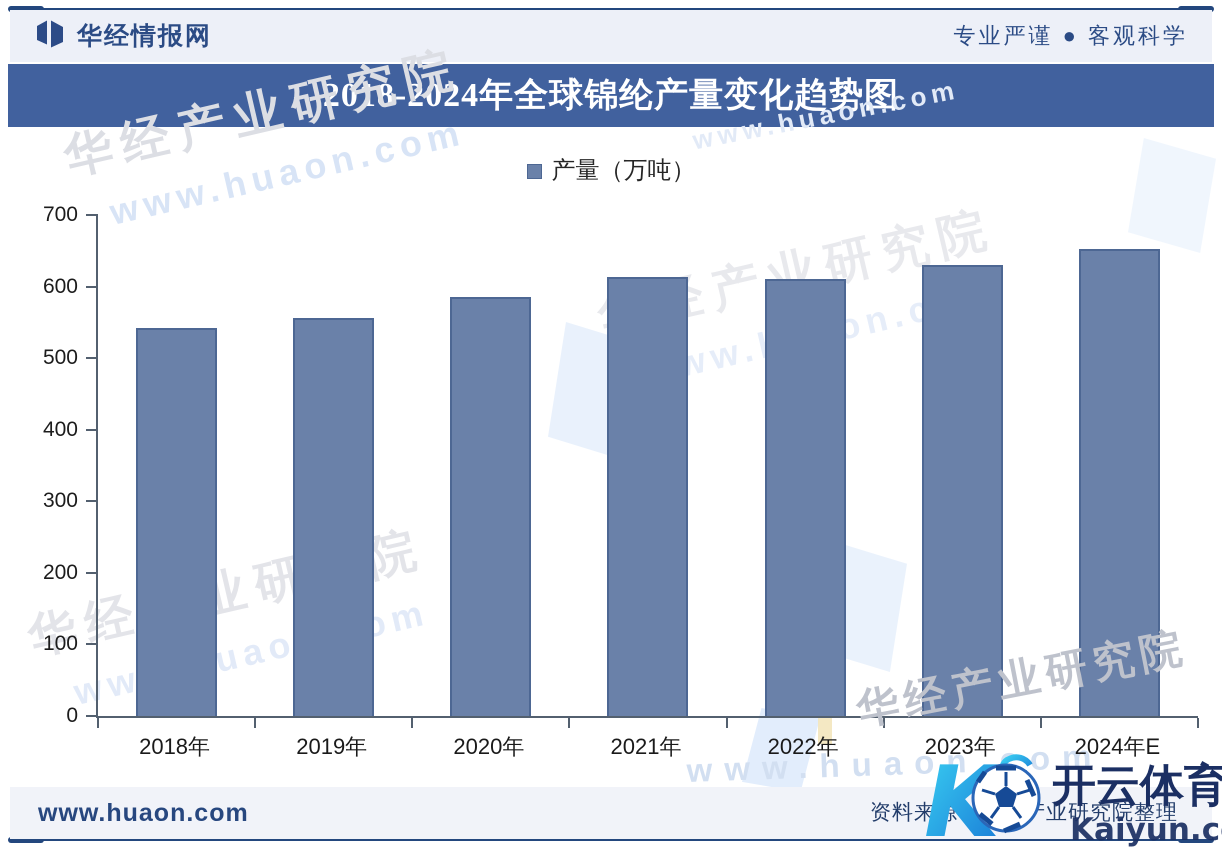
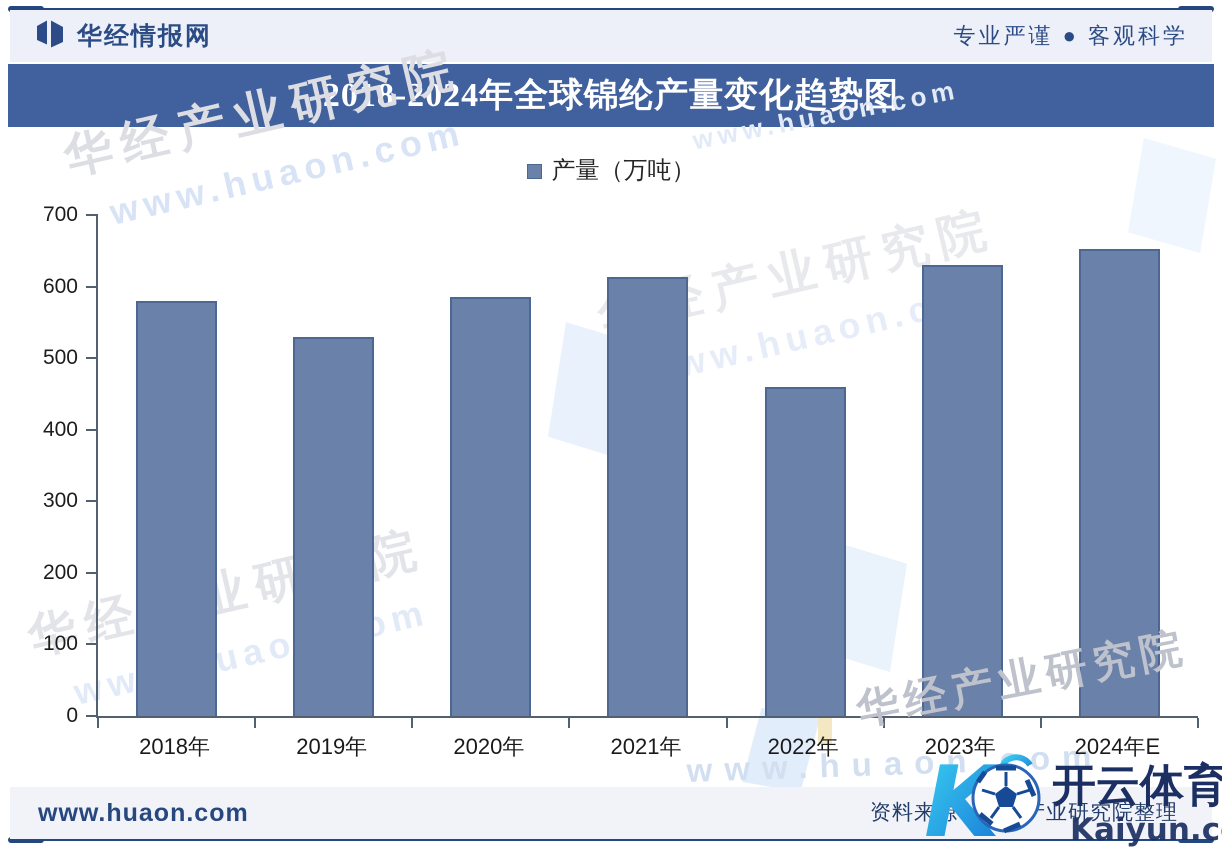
2018年: 540 -> 580
2019年: 560 -> 530
2022年: 610 -> 460
